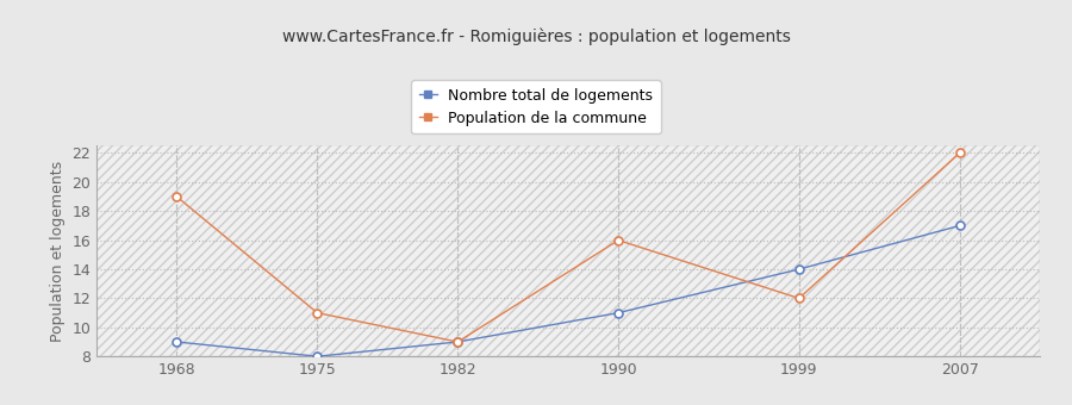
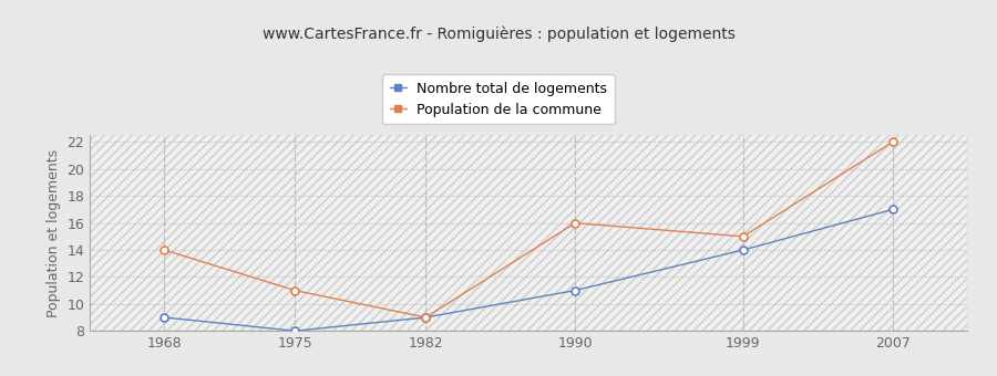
Population de la commune/1968: 19 -> 14
Population de la commune/1999: 12 -> 15
